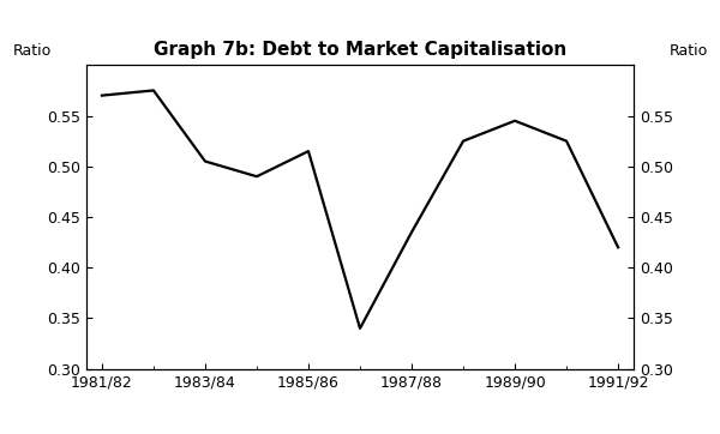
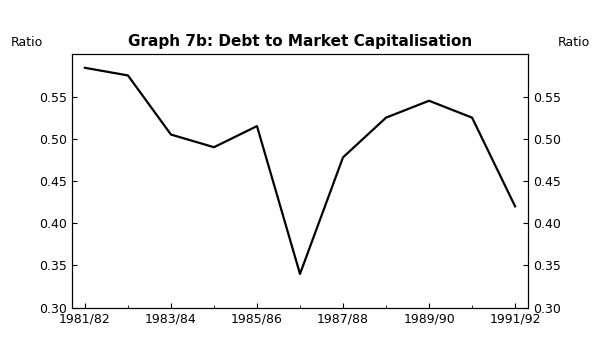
1981/82: 0.570 -> 0.584
1987/88: 0.435 -> 0.478
